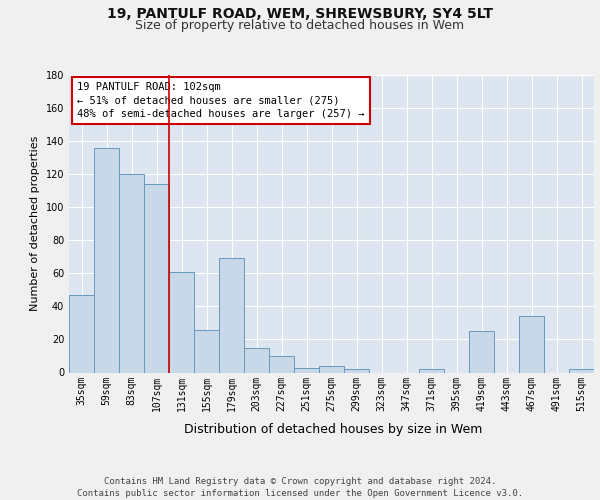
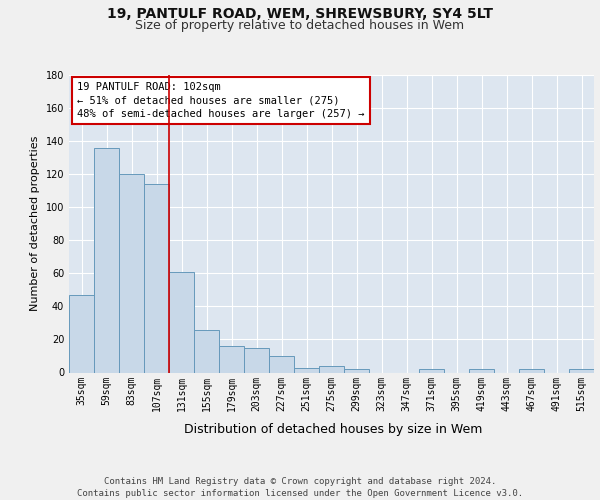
179sqm: 69 -> 16
419sqm: 25 -> 2
467sqm: 34 -> 2
